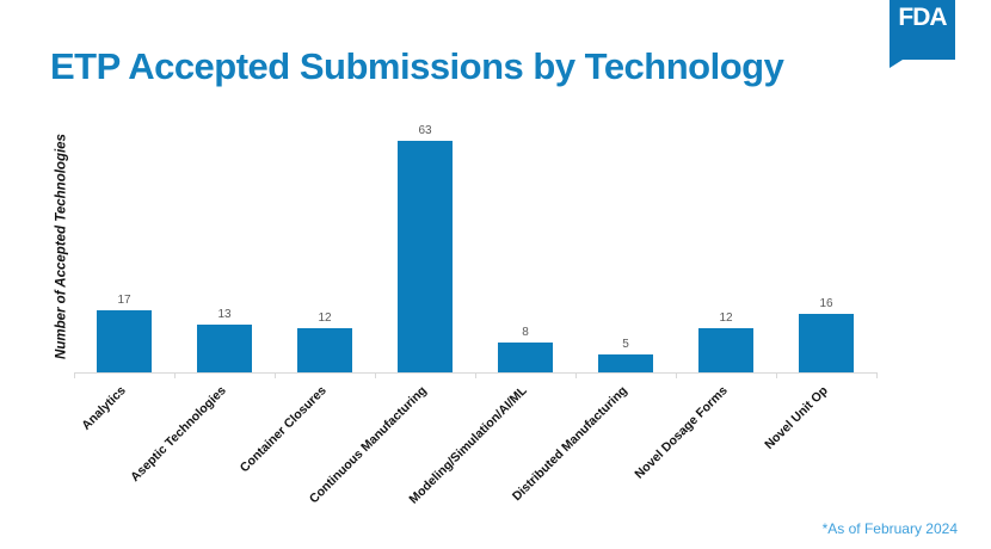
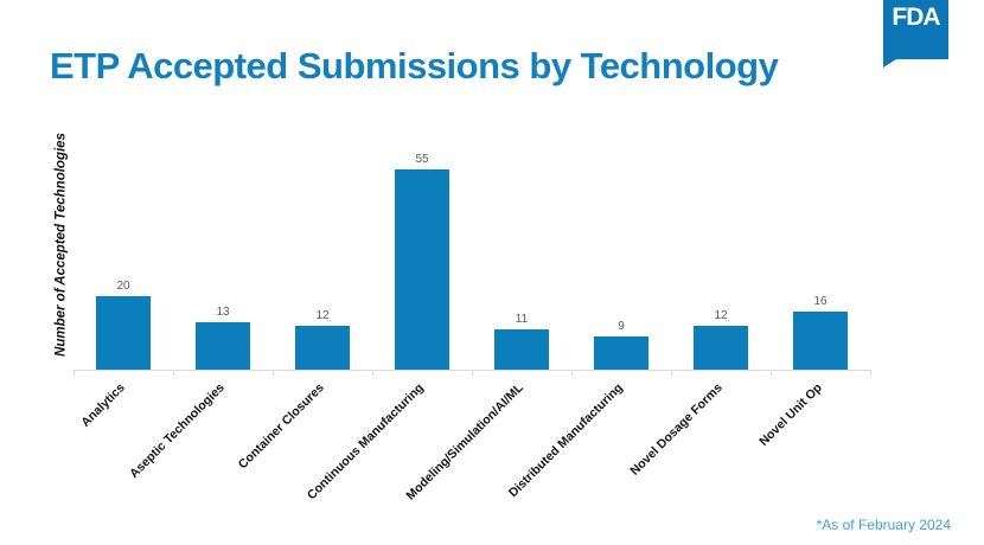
Analytics: 17 -> 20
Continuous Manufacturing: 63 -> 55
Modeling/Simulation/AI/ML: 8 -> 11
Distributed Manufacturing: 5 -> 9
